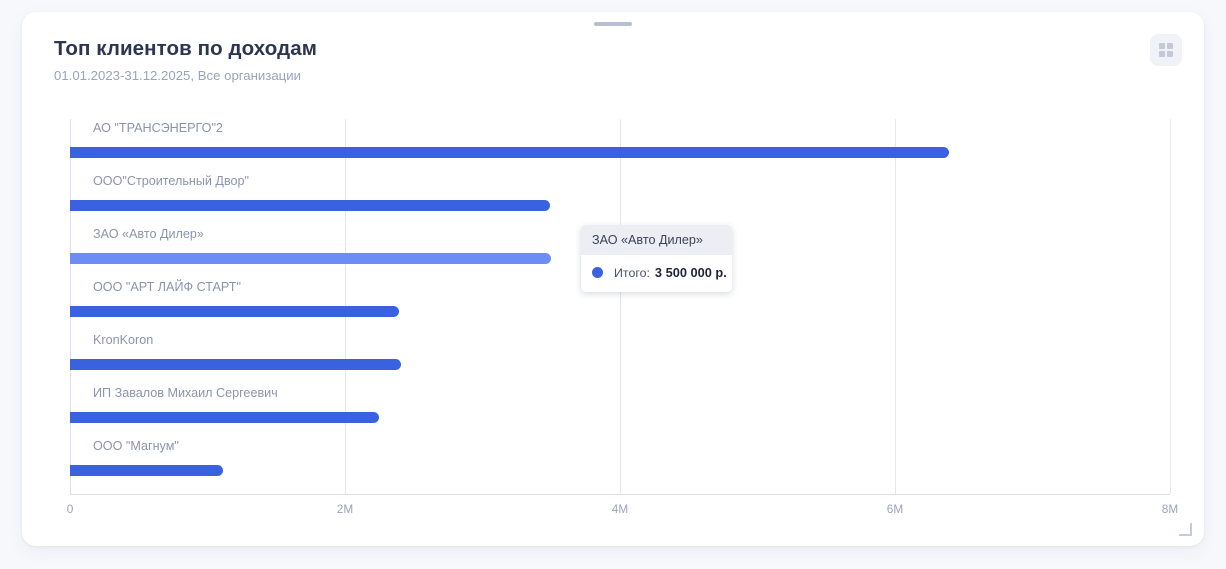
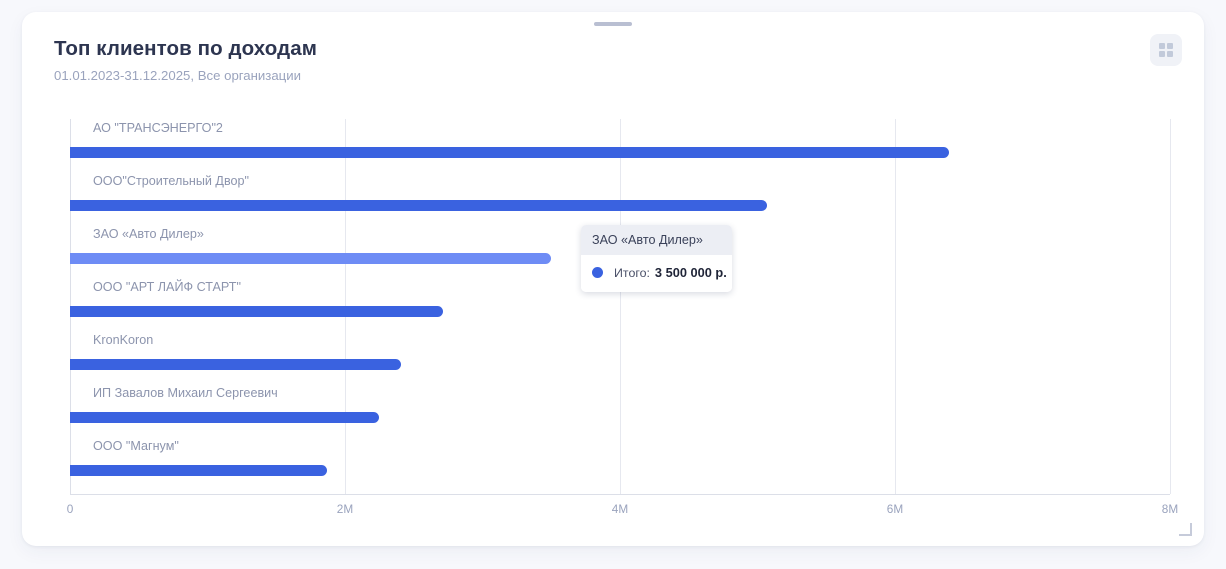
ООО"Строительный Двор": 3.49M -> 5.07M
ООО "АРТ ЛАЙФ СТАРТ": 2.39M -> 2.71M
ООО "Магнум": 1.11M -> 1.87M
